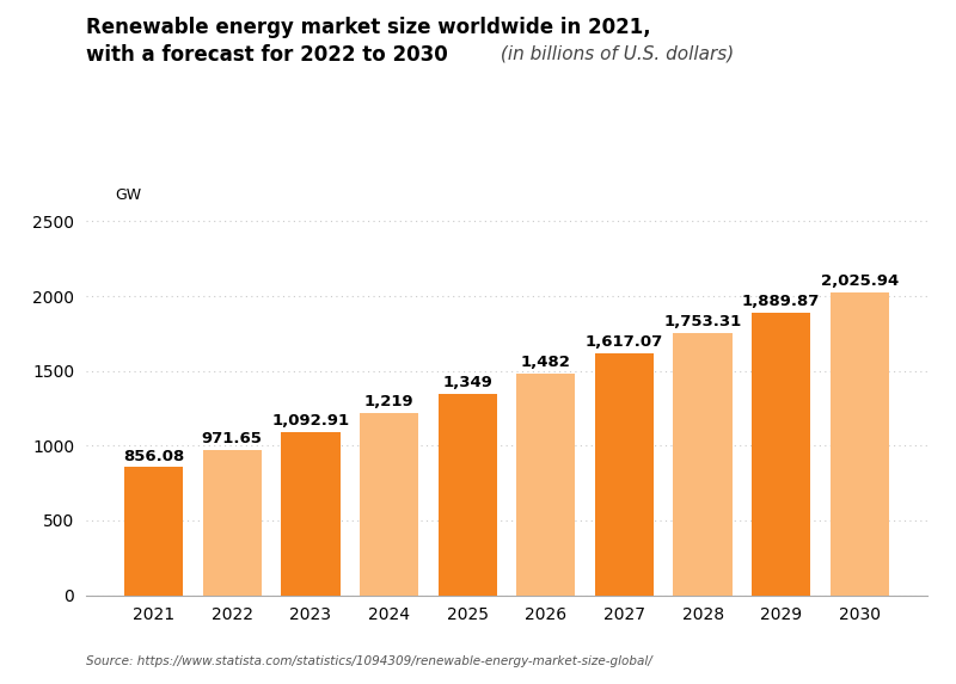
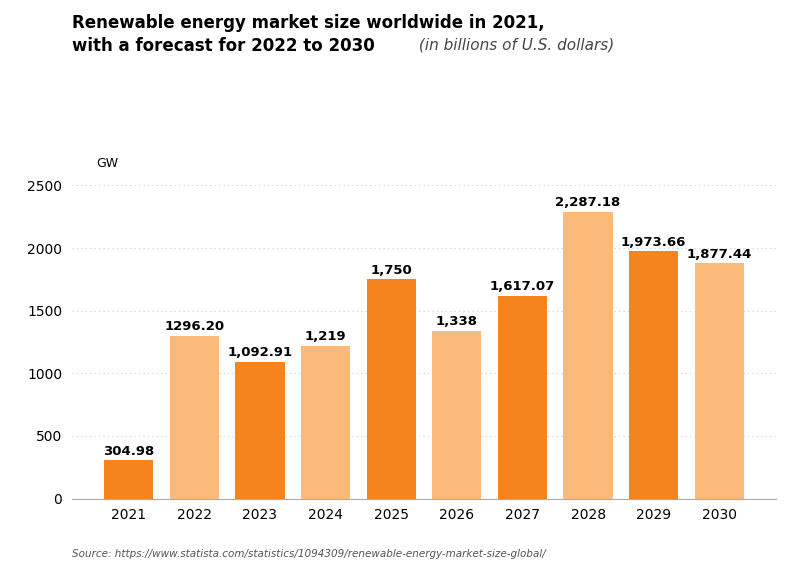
2021: 856.08 -> 304.98
2022: 971.65 -> 1296.20
2025: 1,349 -> 1,750
2026: 1,482 -> 1,338
2028: 1,753.31 -> 2,287.18
2029: 1,889.87 -> 1,973.66
2030: 2,025.94 -> 1,877.44
